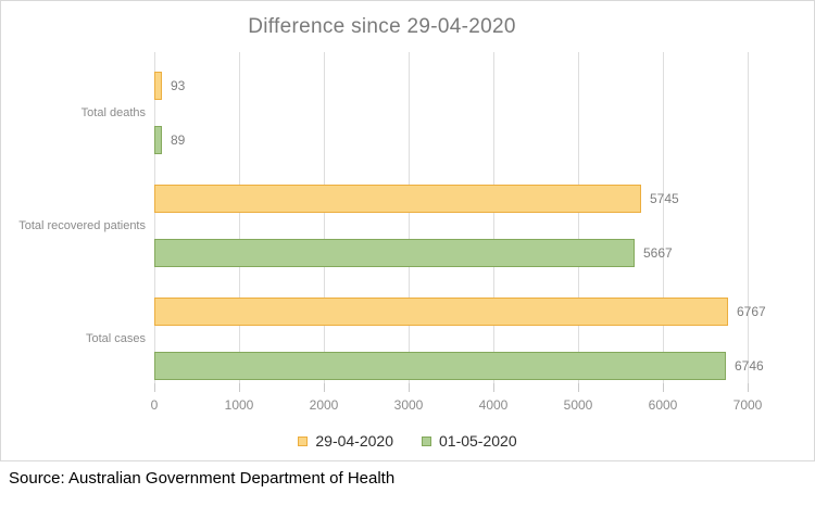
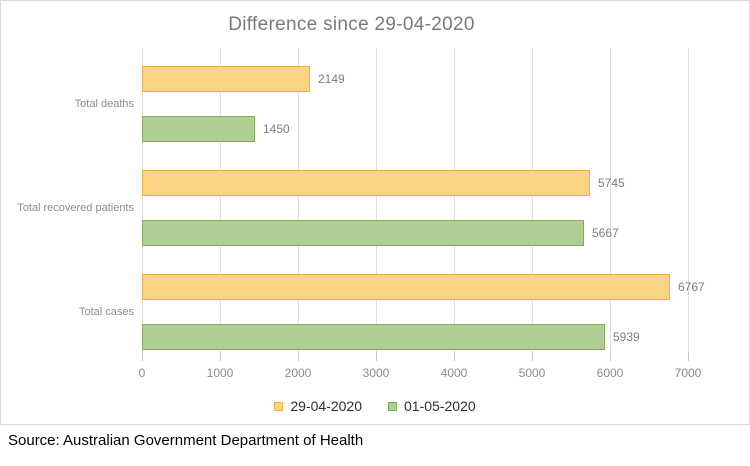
29-04-2020/Total deaths: 93 -> 2149
01-05-2020/Total deaths: 89 -> 1450
01-05-2020/Total cases: 6746 -> 5939
